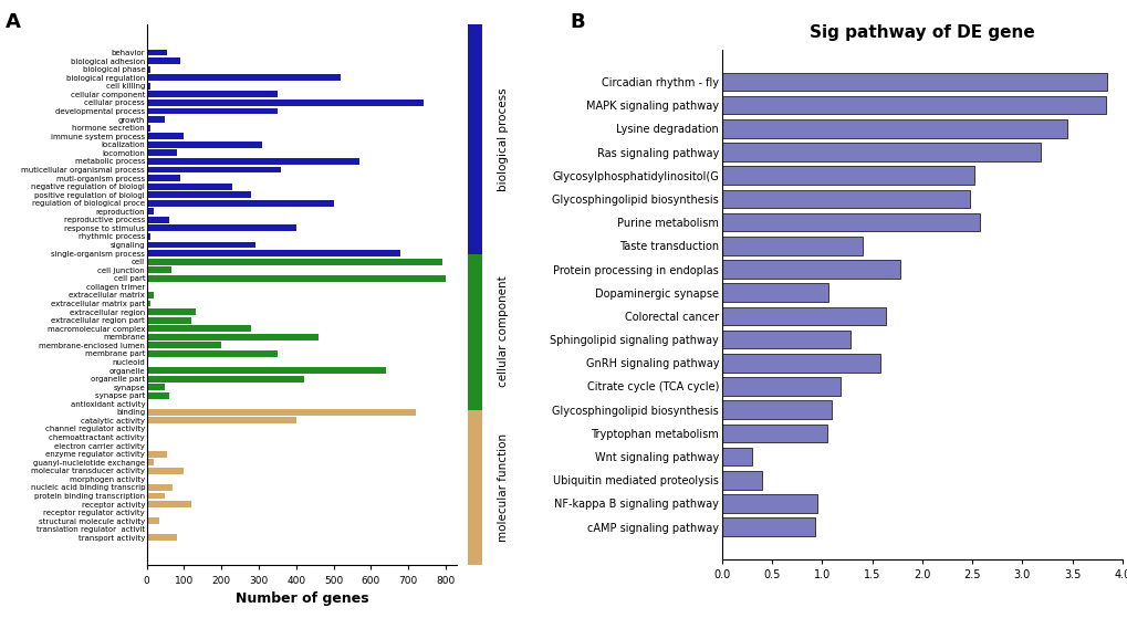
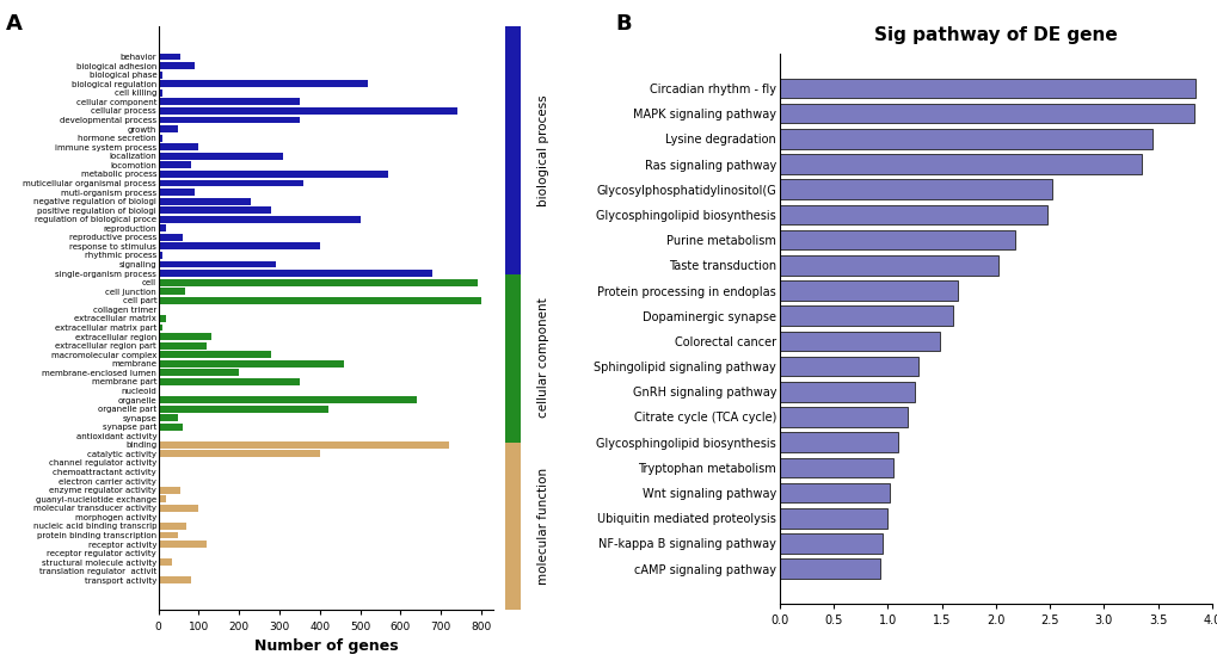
Sig pathway of DE gene/Ras signaling pathway: 3.18 -> 3.35
Sig pathway of DE gene/Purine metabolism: 2.58 -> 2.18
Sig pathway of DE gene/Taste transduction: 1.40 -> 2.02
Sig pathway of DE gene/Protein processing in endoplas: 1.78 -> 1.65
Sig pathway of DE gene/Dopaminergic synapse: 1.06 -> 1.60
Sig pathway of DE gene/Colorectal cancer: 1.64 -> 1.48
Sig pathway of DE gene/GnRH signaling pathway: 1.58 -> 1.25
Sig pathway of DE gene/Wnt signaling pathway: 0.30 -> 1.02
Sig pathway of DE gene/Ubiquitin mediated proteolysis: 0.40 -> 1.00
